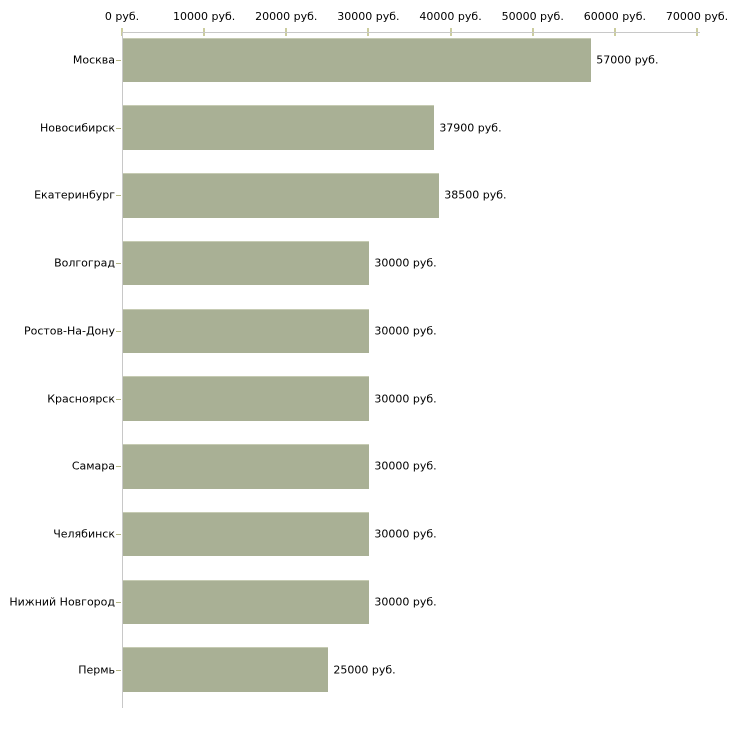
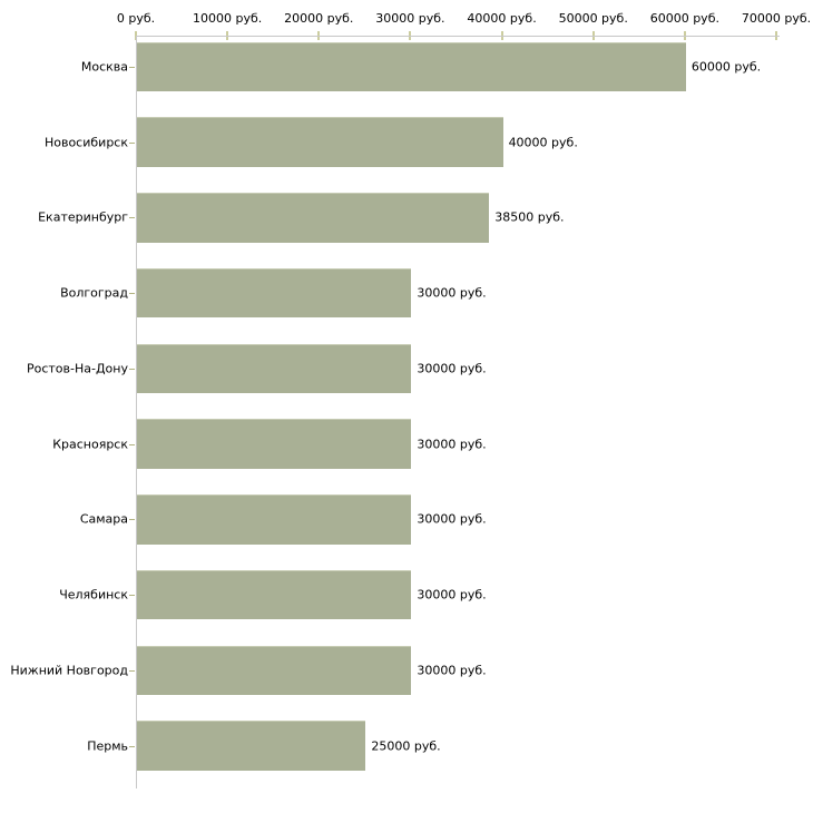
Москва: 57000 -> 60000
Новосибирск: 37900 -> 40000
